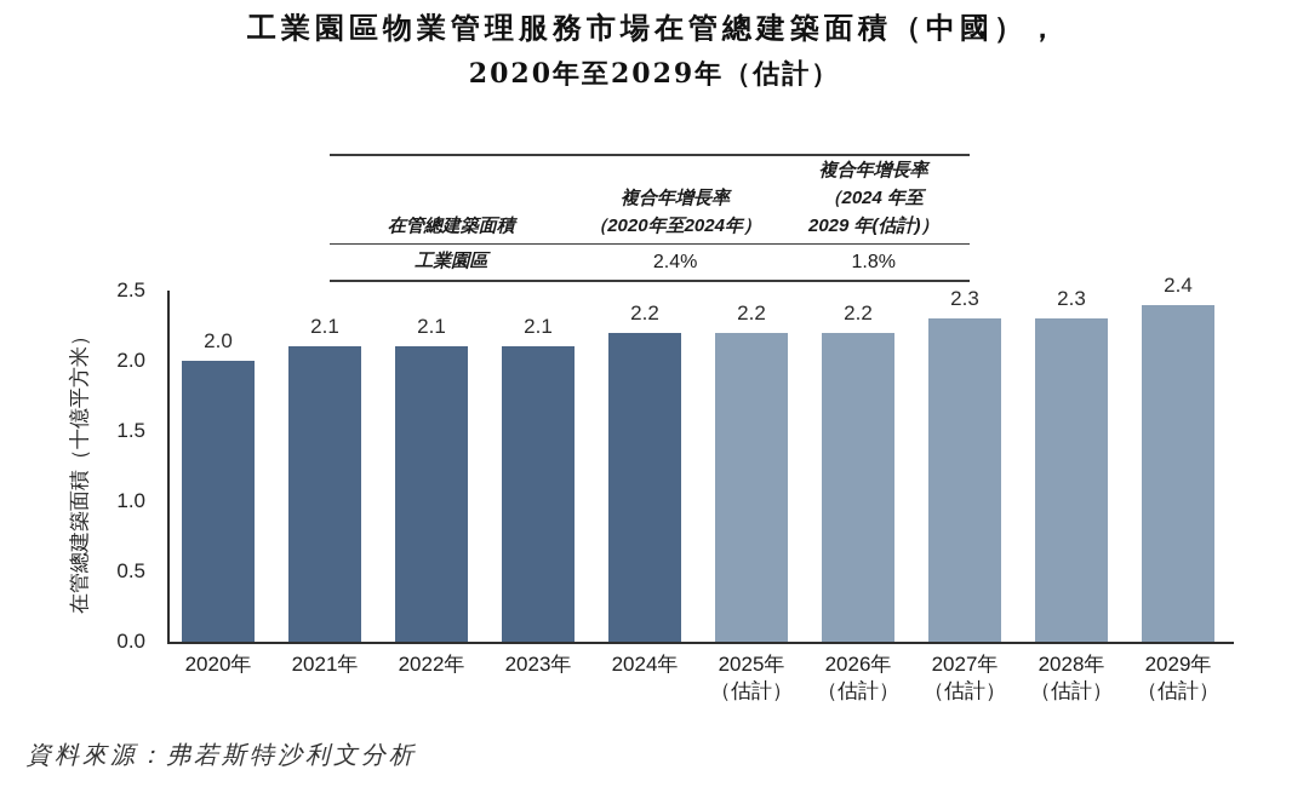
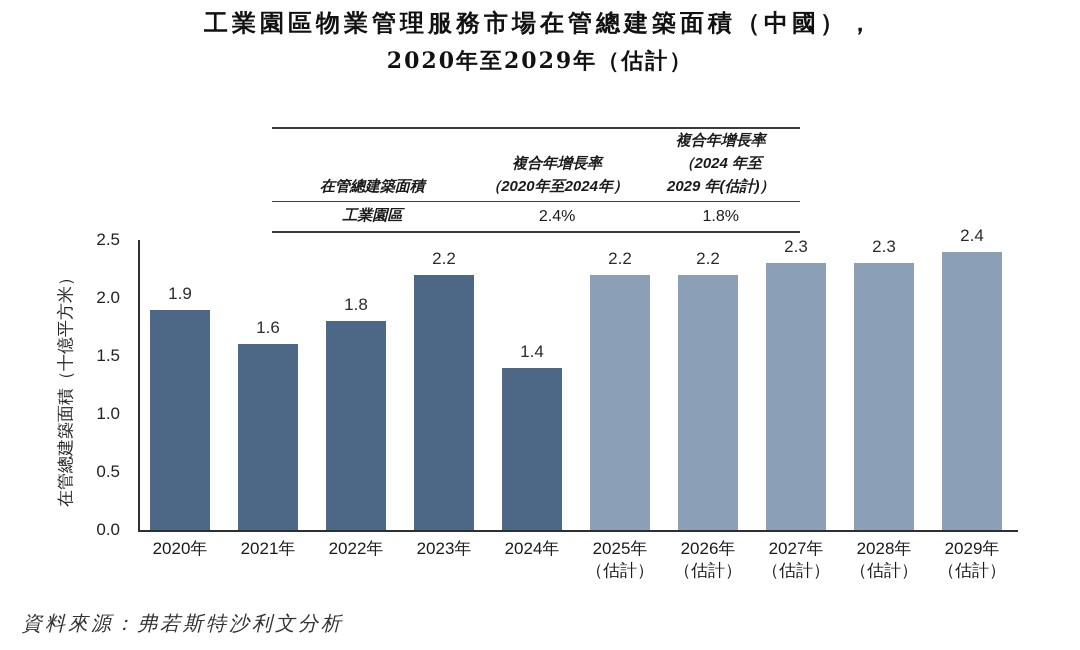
2020年: 2.0 -> 1.9
2021年: 2.1 -> 1.6
2022年: 2.1 -> 1.8
2023年: 2.1 -> 2.2
2024年: 2.2 -> 1.4
